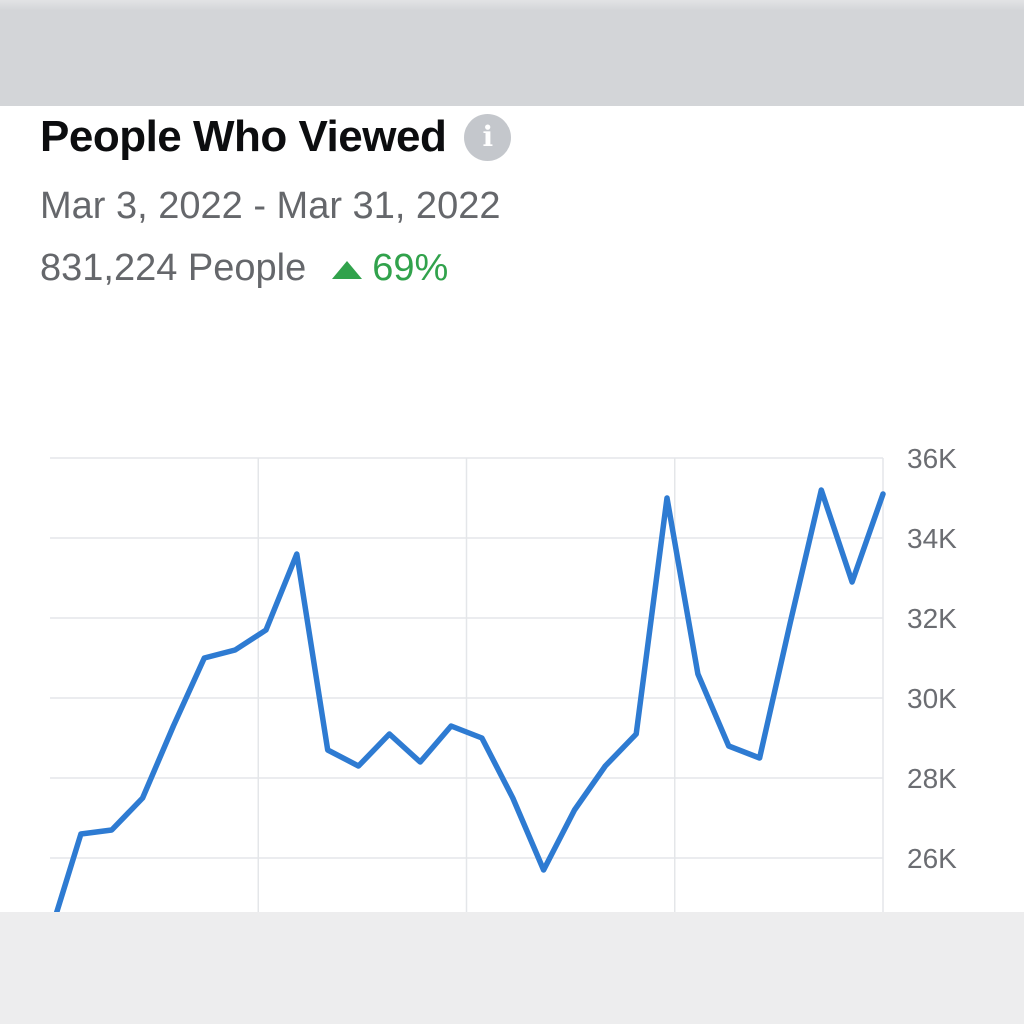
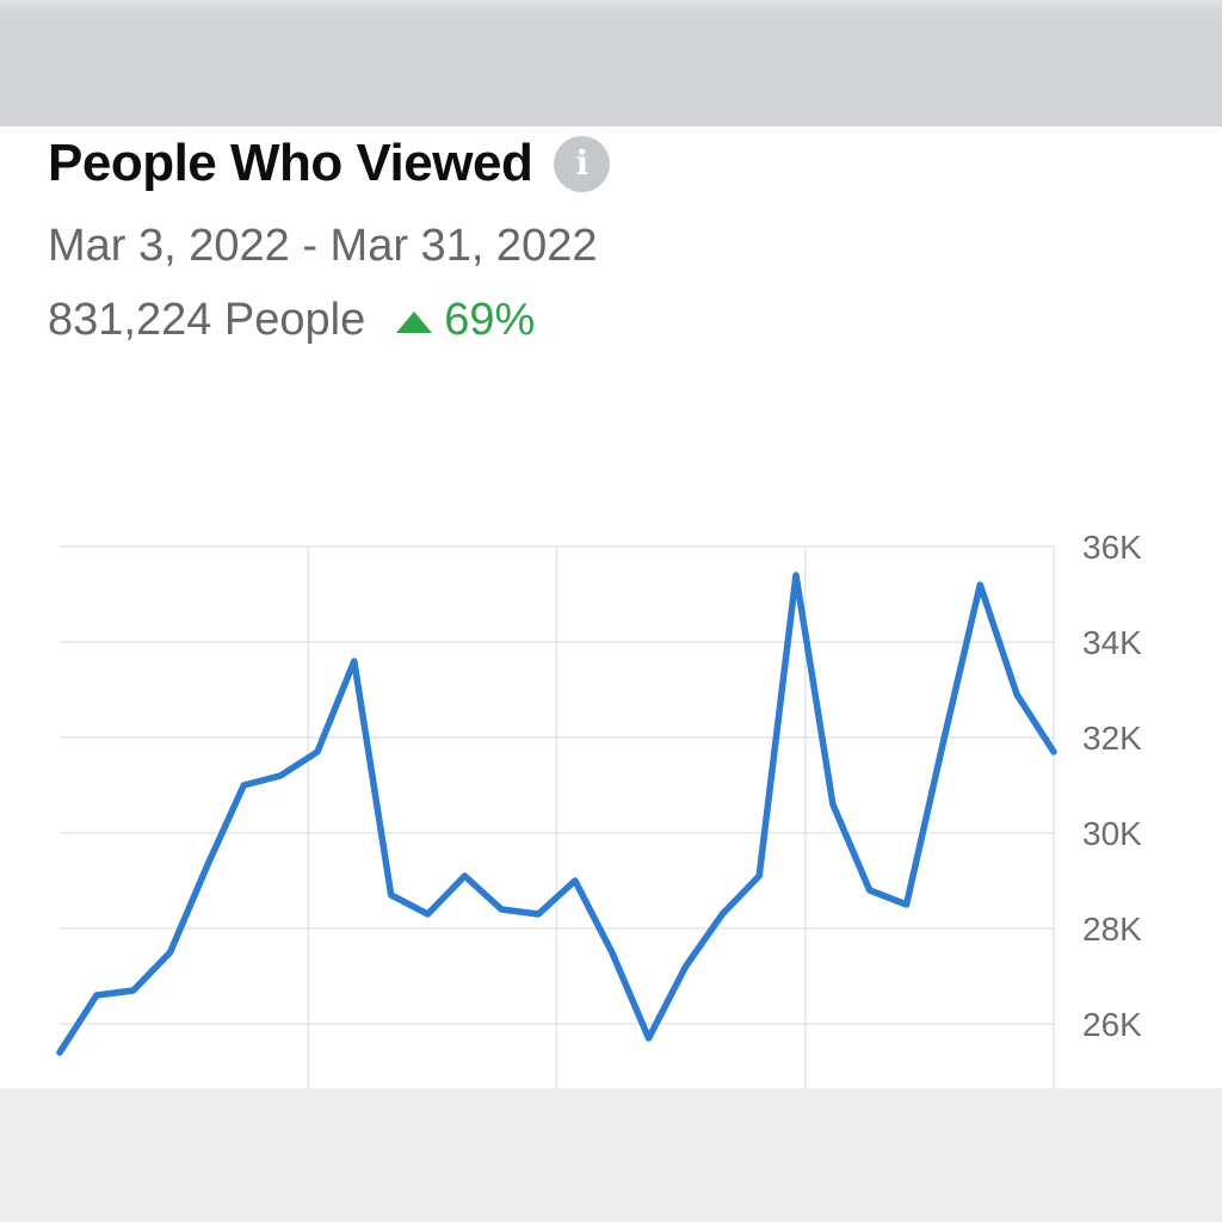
Mar 3: 24.1K -> 25.4K
Mar 16: 29.3K -> 28.3K
Mar 23: 35.0K -> 35.4K
Mar 30: 35.1K -> 31.7K
